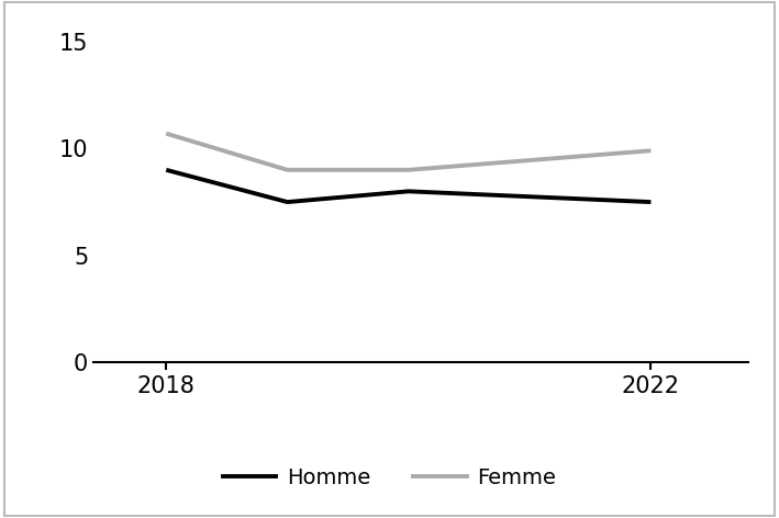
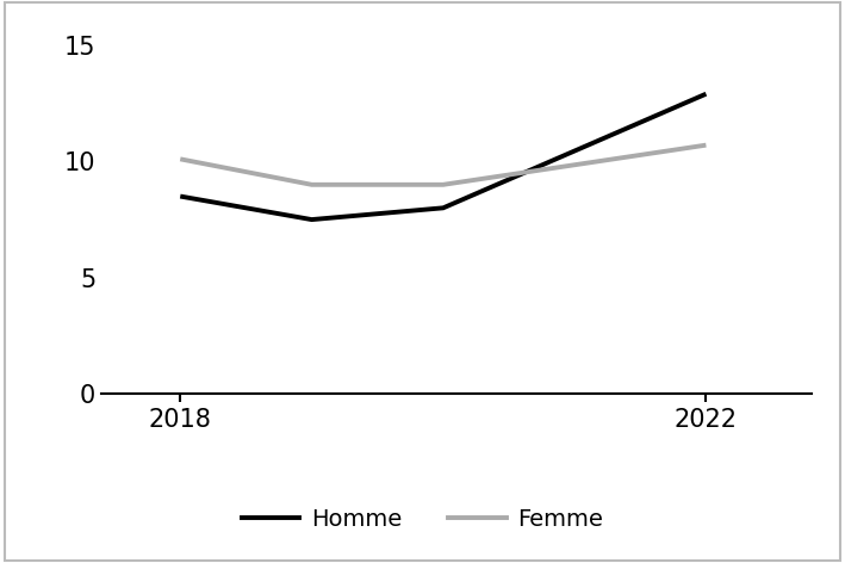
Homme/2018: 9.0 -> 8.5
Femme/2018: 10.7 -> 10.1
Homme/2022: 7.5 -> 12.9
Femme/2022: 9.9 -> 10.7
